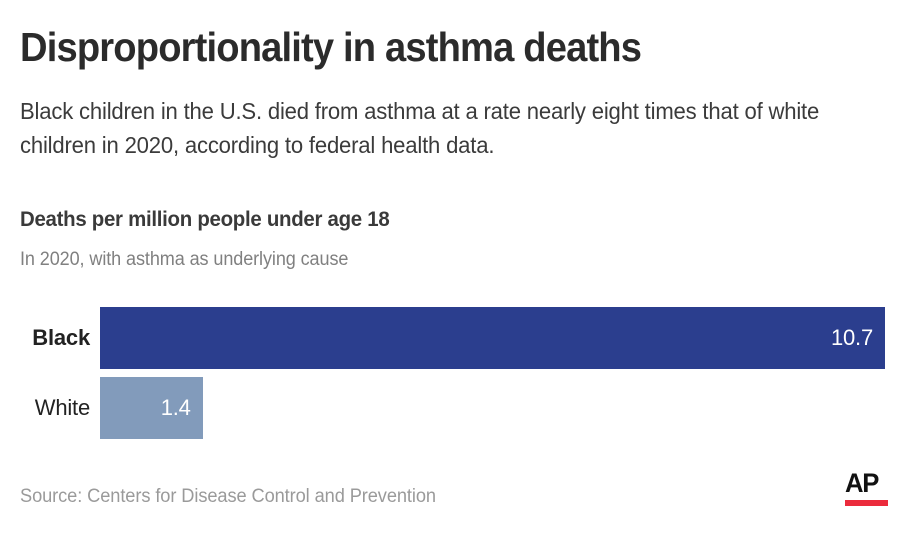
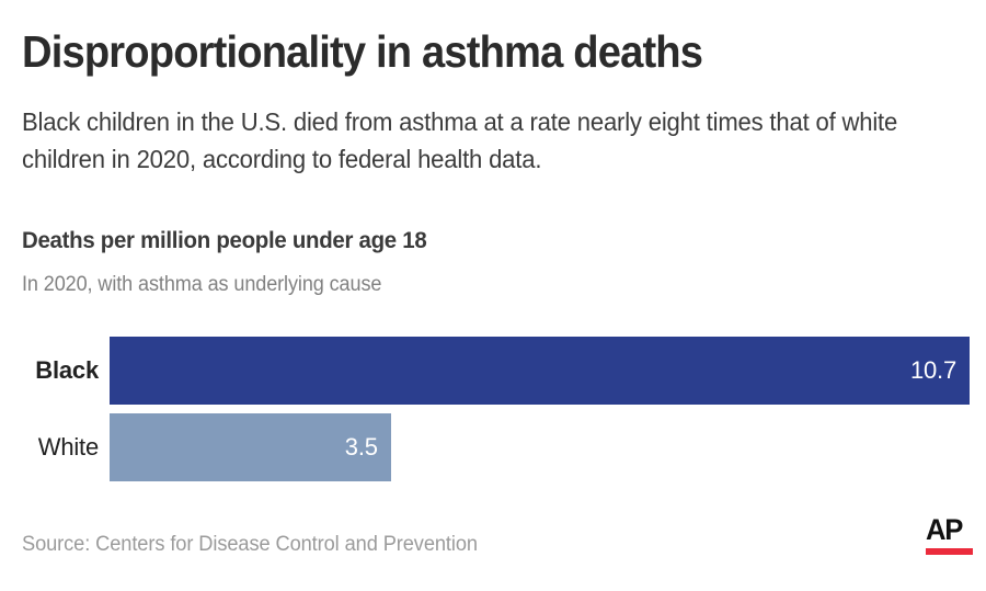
White: 1.4 -> 3.5
